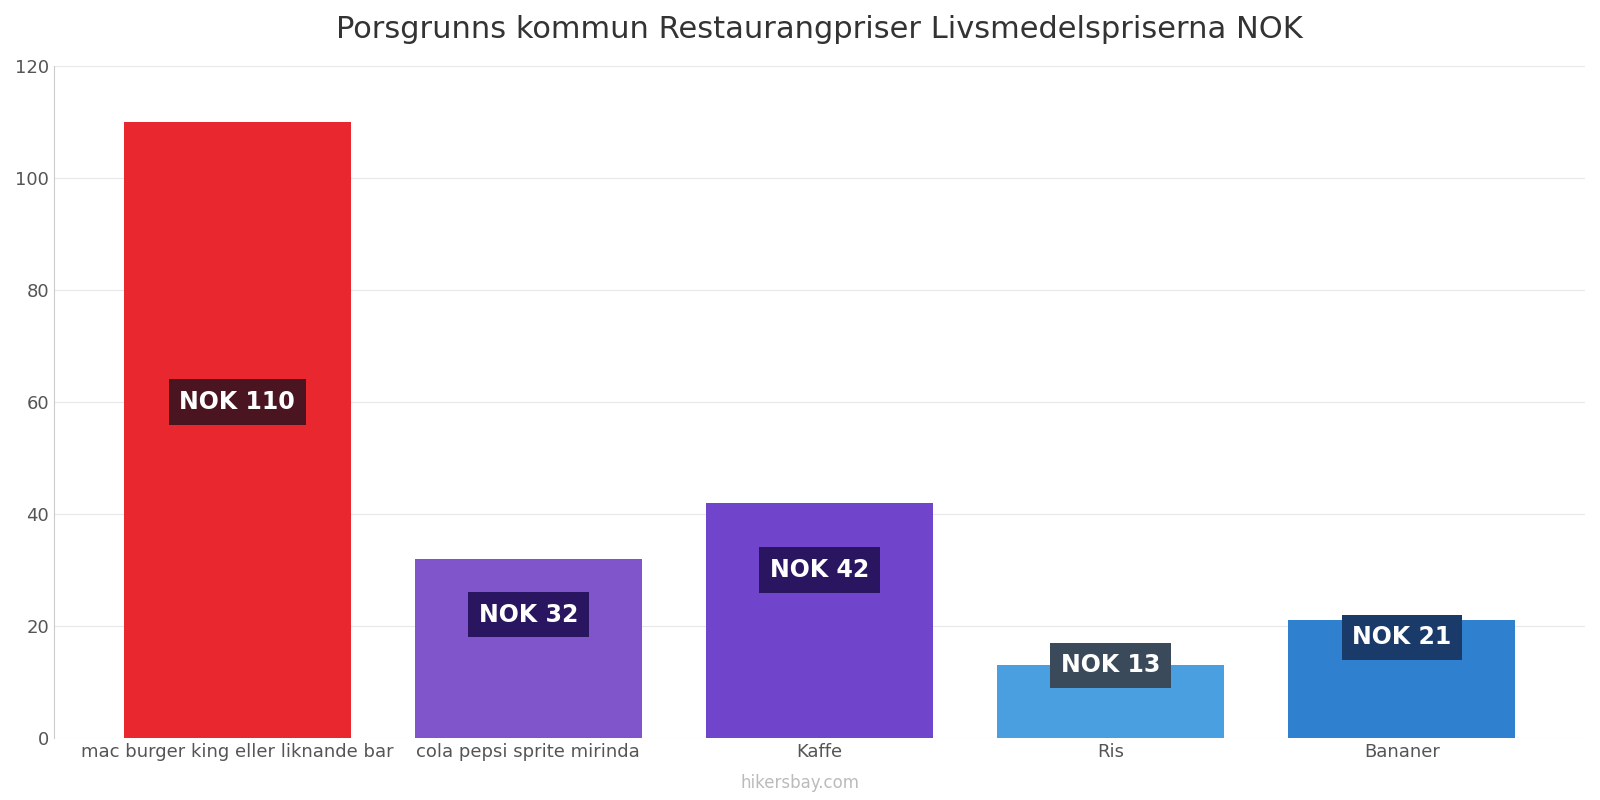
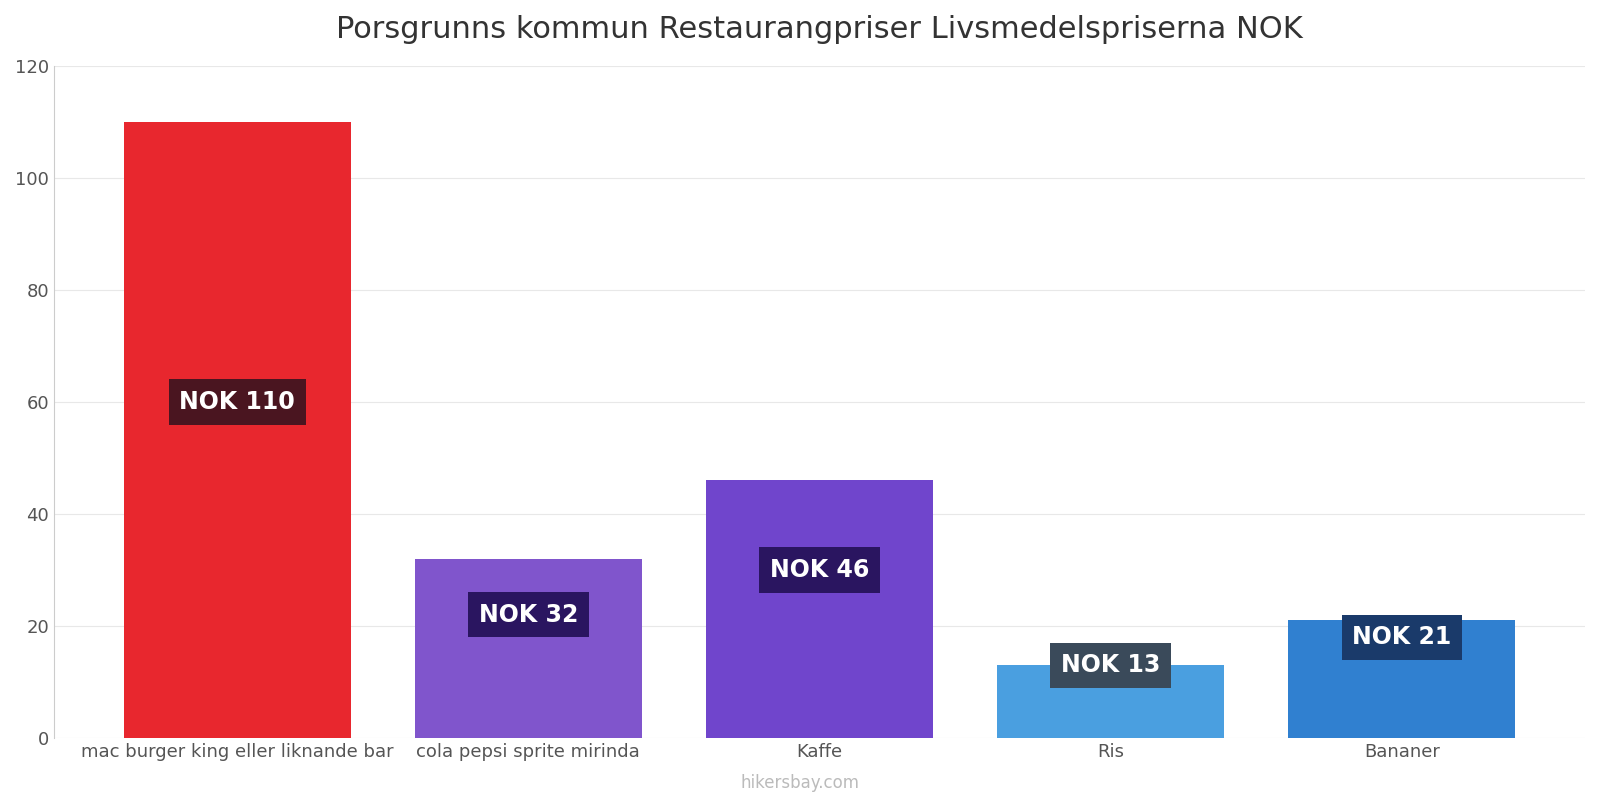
Kaffe: 42 -> 46
